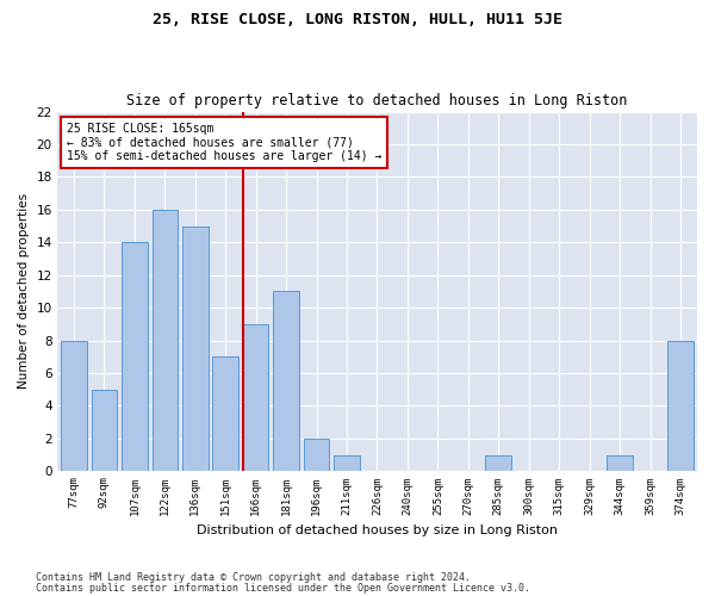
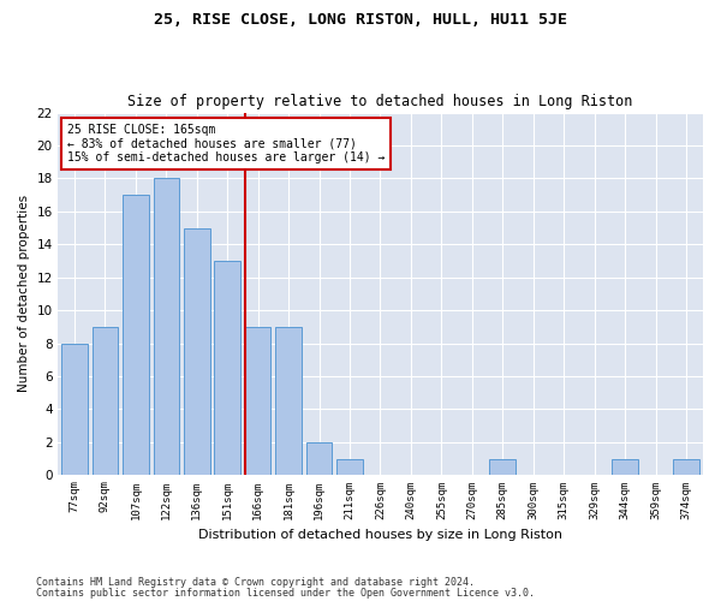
92sqm: 5 -> 9
107sqm: 14 -> 17
122sqm: 16 -> 18
151sqm: 7 -> 13
181sqm: 11 -> 9
374sqm: 8 -> 1
